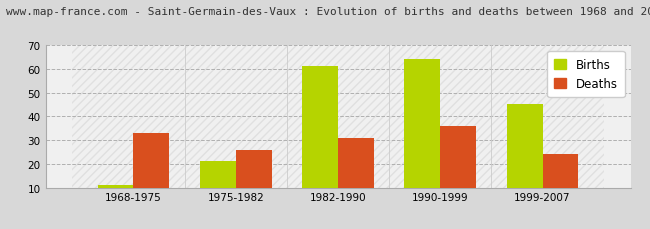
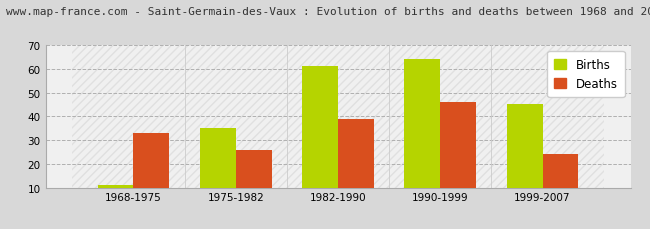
Births/1975-1982: 21 -> 35
Deaths/1982-1990: 31 -> 39
Deaths/1990-1999: 36 -> 46
